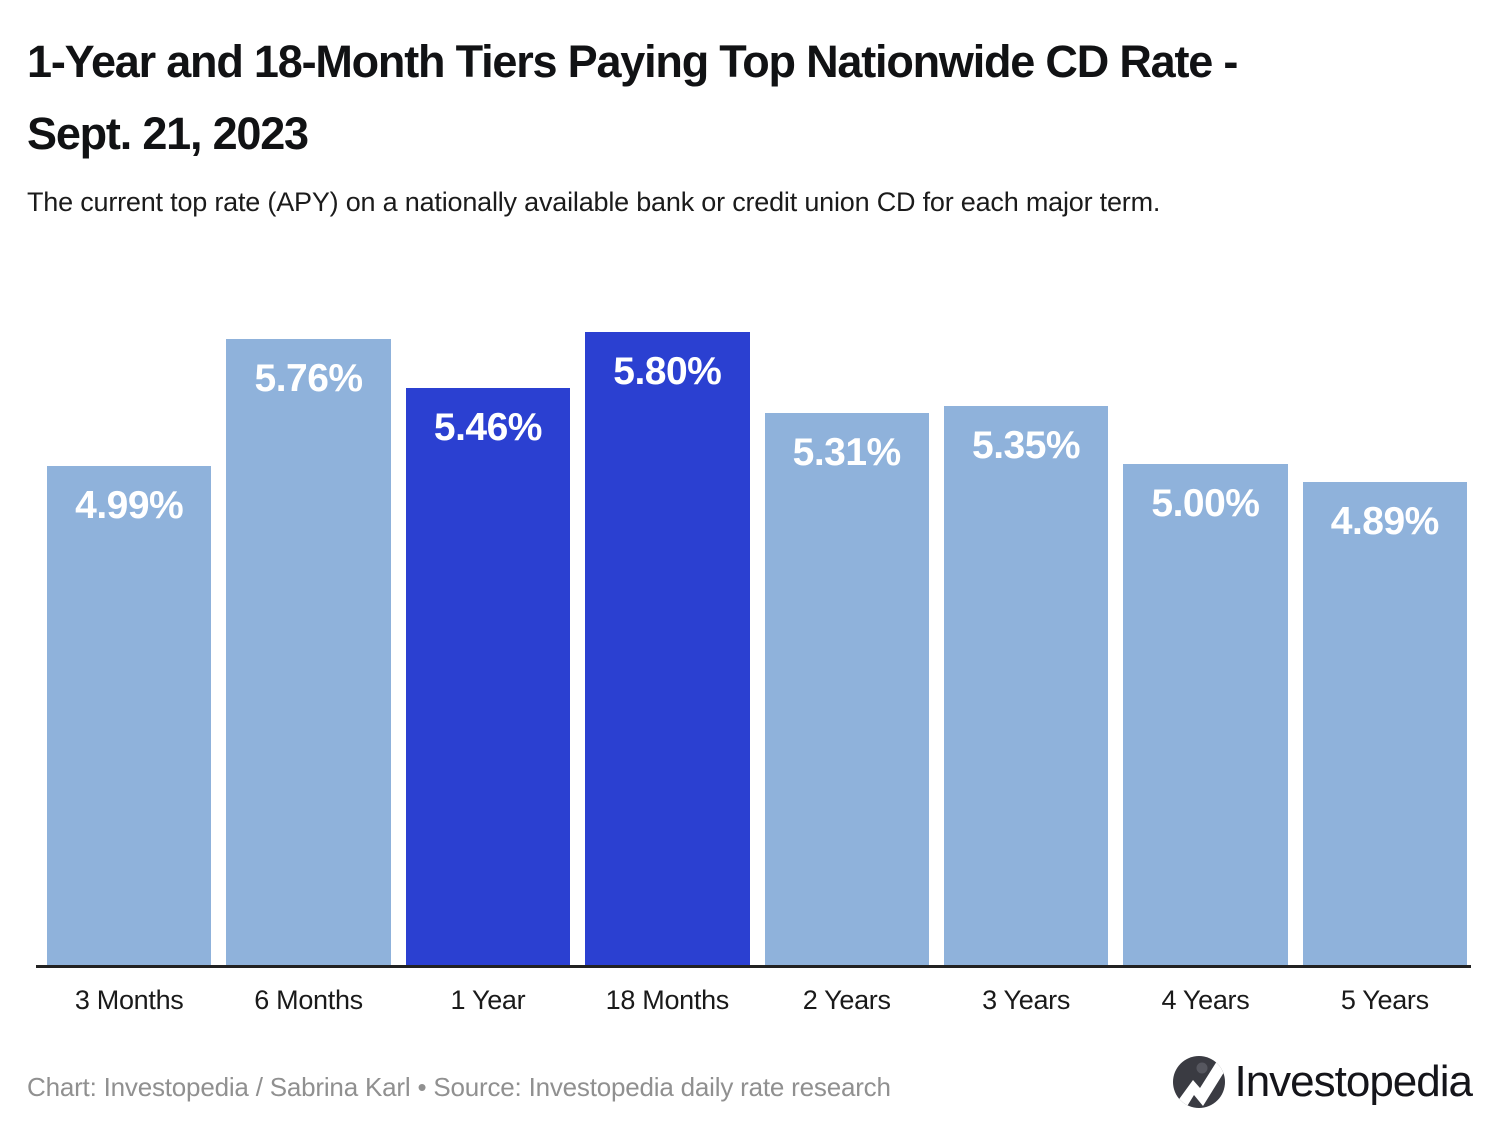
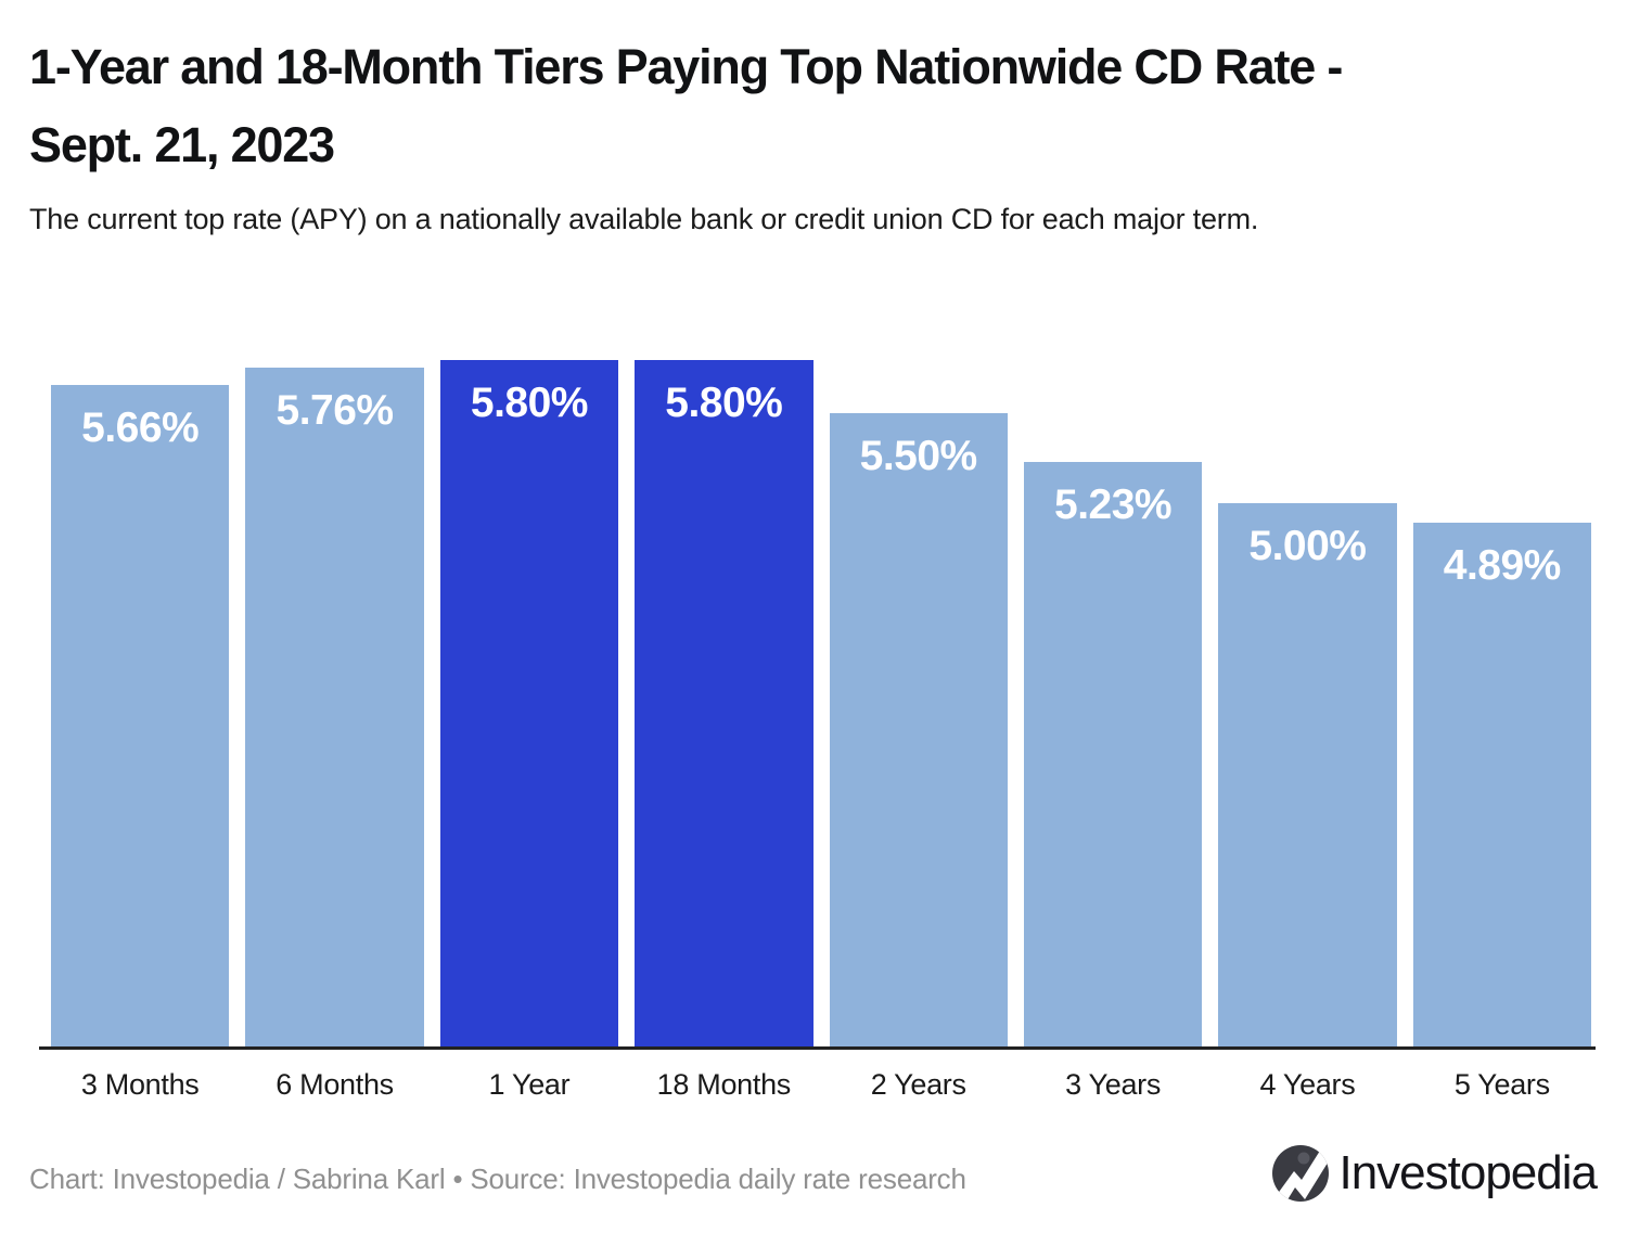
3 Months: 4.99% -> 5.66%
1 Year: 5.46% -> 5.80%
2 Years: 5.31% -> 5.50%
3 Years: 5.35% -> 5.23%
